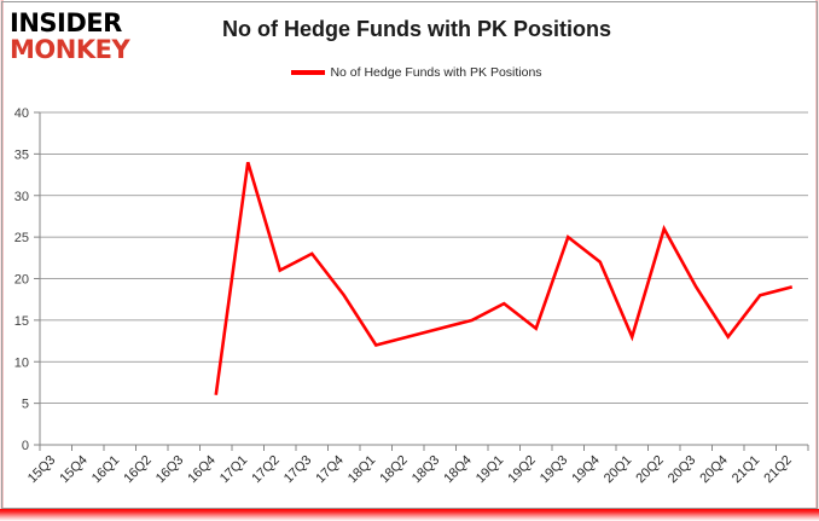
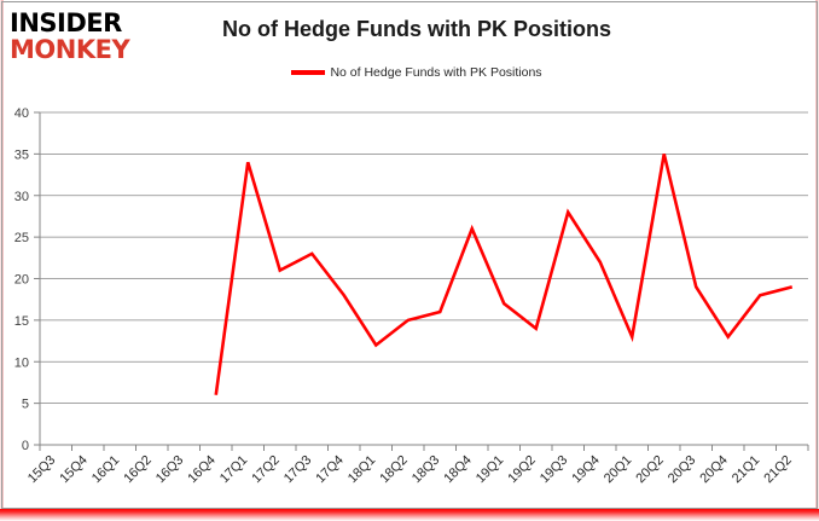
18Q2: 13 -> 15
18Q3: 14 -> 16
18Q4: 15 -> 26
19Q3: 25 -> 28
20Q2: 26 -> 35
